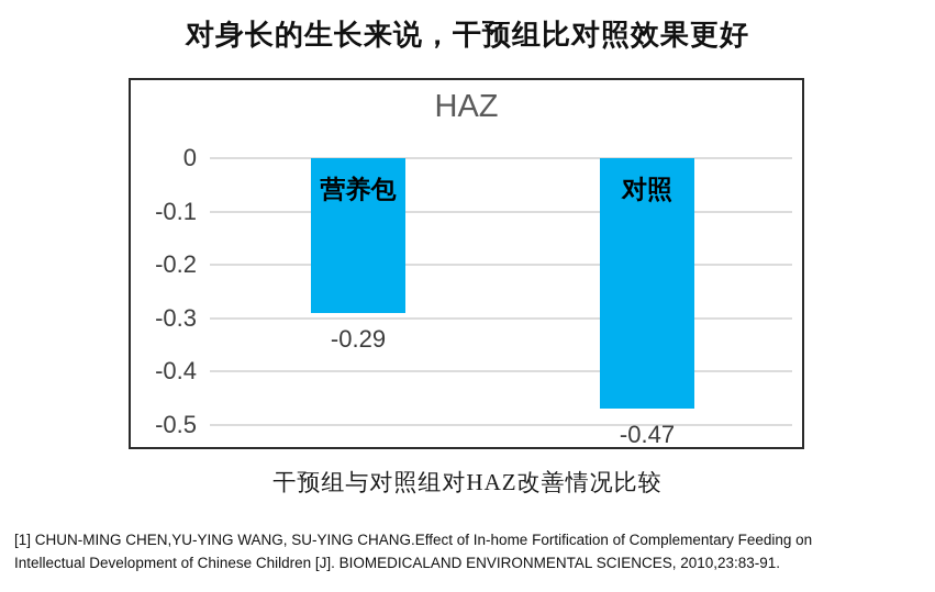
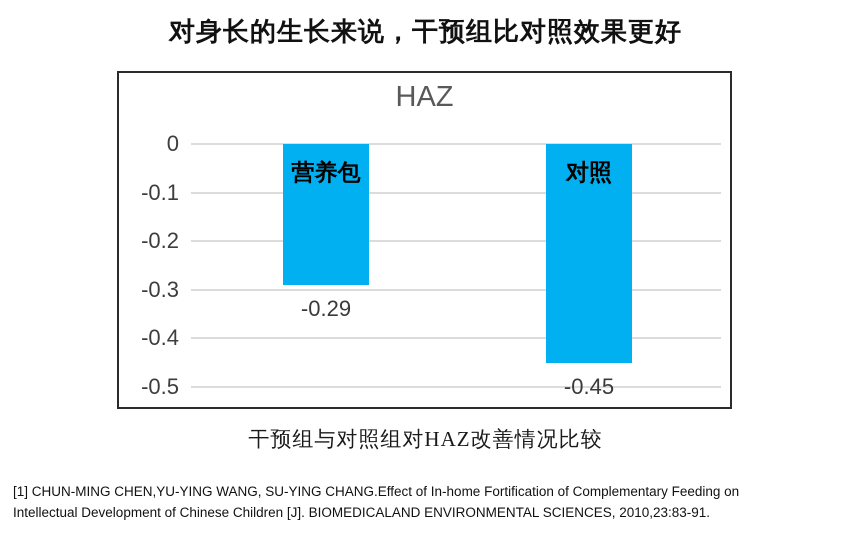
对照: -0.47 -> -0.45
